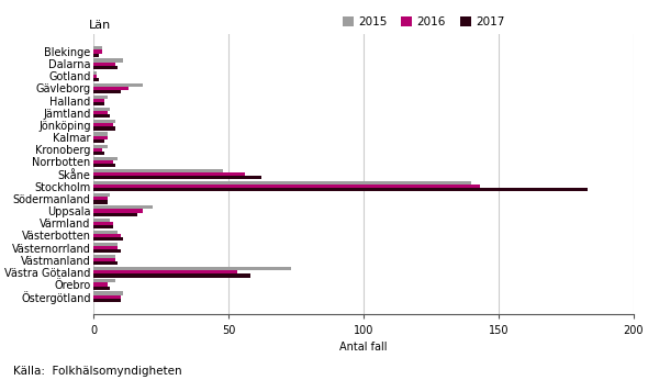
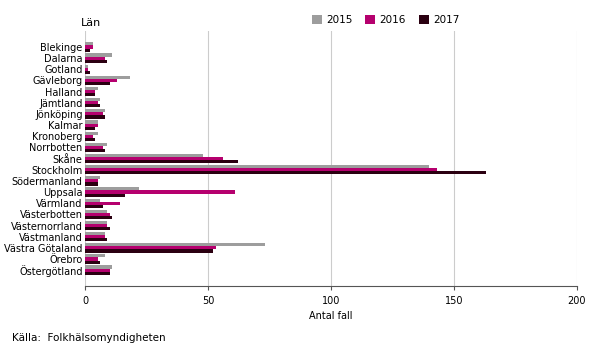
2017/Stockholm: 183 -> 163
2016/Uppsala: 18 -> 61
2016/Värmland: 7 -> 14
2017/Västra Götaland: 58 -> 52
